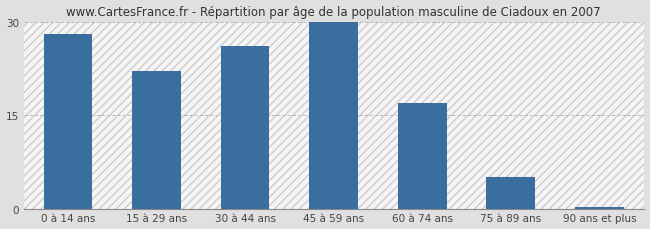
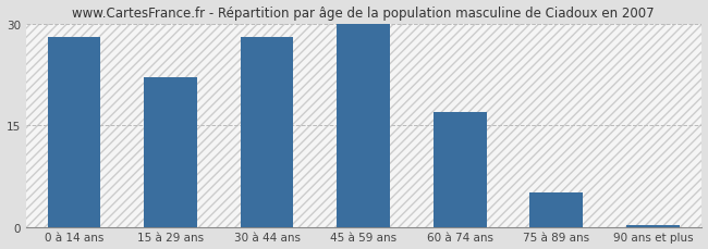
30 à 44 ans: 26.0 -> 28.0
